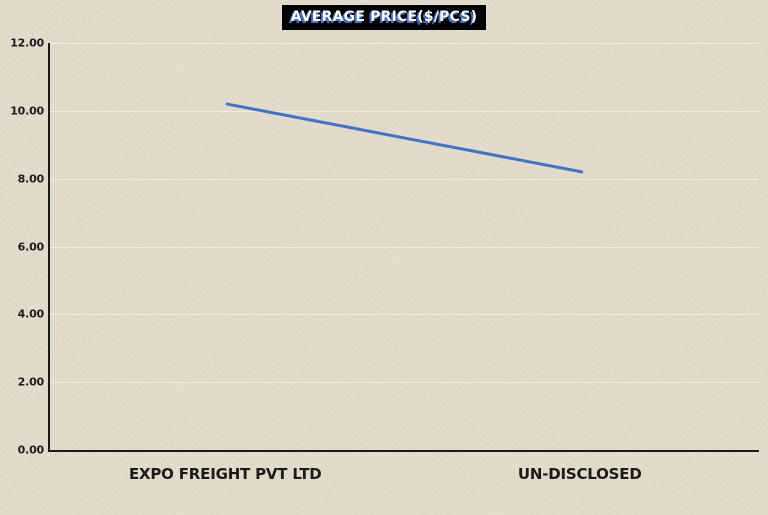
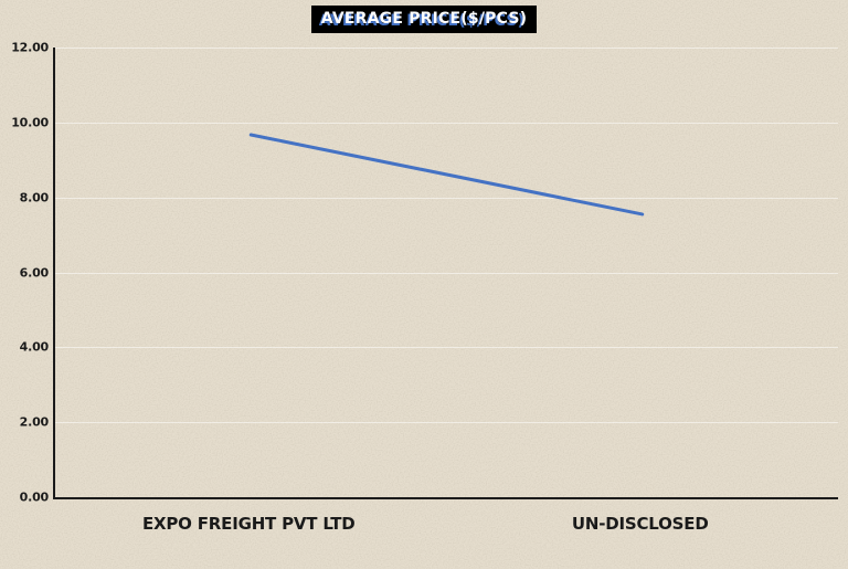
EXPO FREIGHT PVT LTD: 10.2 -> 9.7
UN-DISCLOSED: 8.2 -> 7.5
